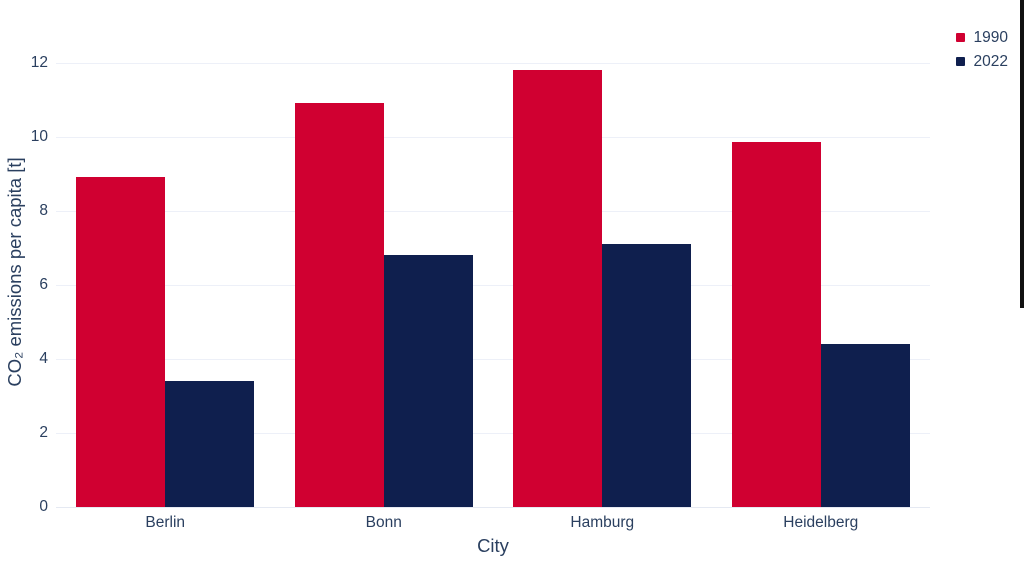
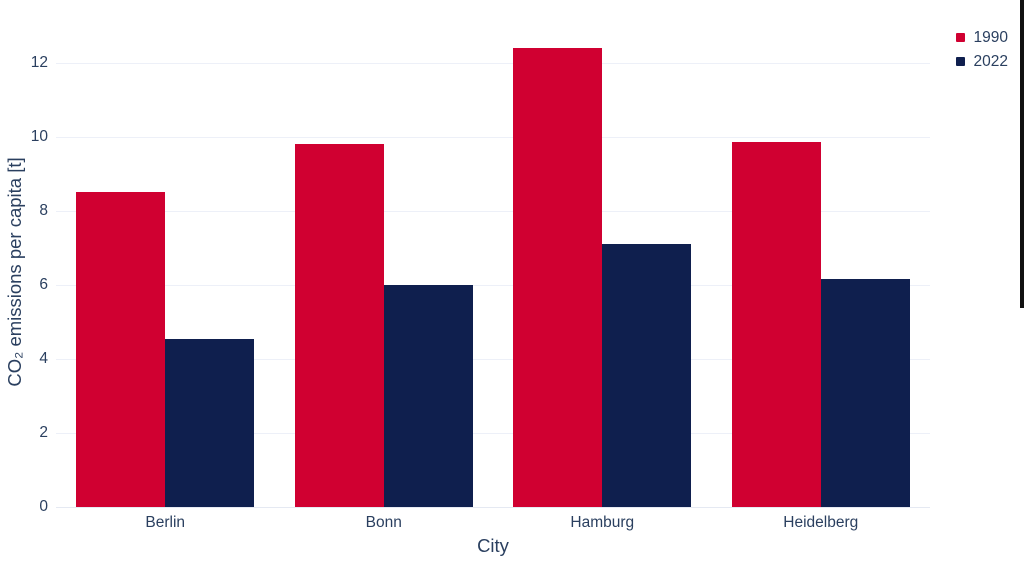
1990/Berlin: 8.9 -> 8.5
2022/Berlin: 3.4 -> 4.5
1990/Bonn: 10.9 -> 9.8
2022/Bonn: 6.8 -> 6.0
1990/Hamburg: 11.8 -> 12.4
2022/Heidelberg: 4.4 -> 6.2
